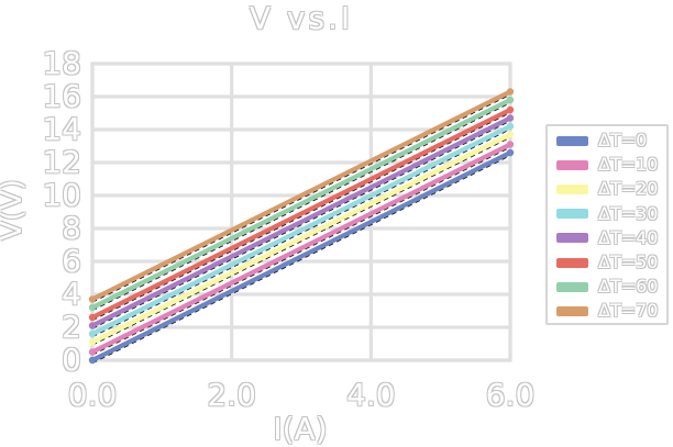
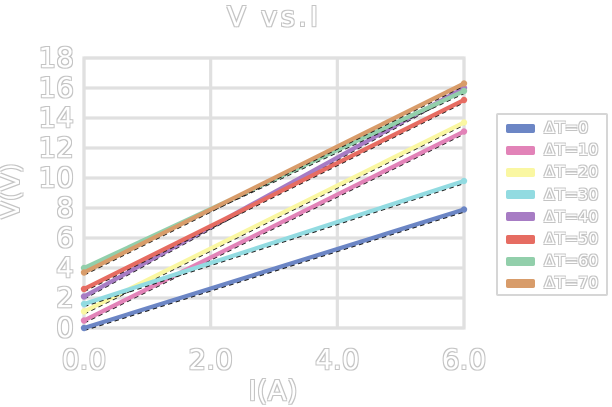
ΔT=60/0: 3.2 -> 4.0
ΔT=0/6: 12.6 -> 7.9
ΔT=30/6: 14.2 -> 9.8
ΔT=40/6: 14.7 -> 16.0
